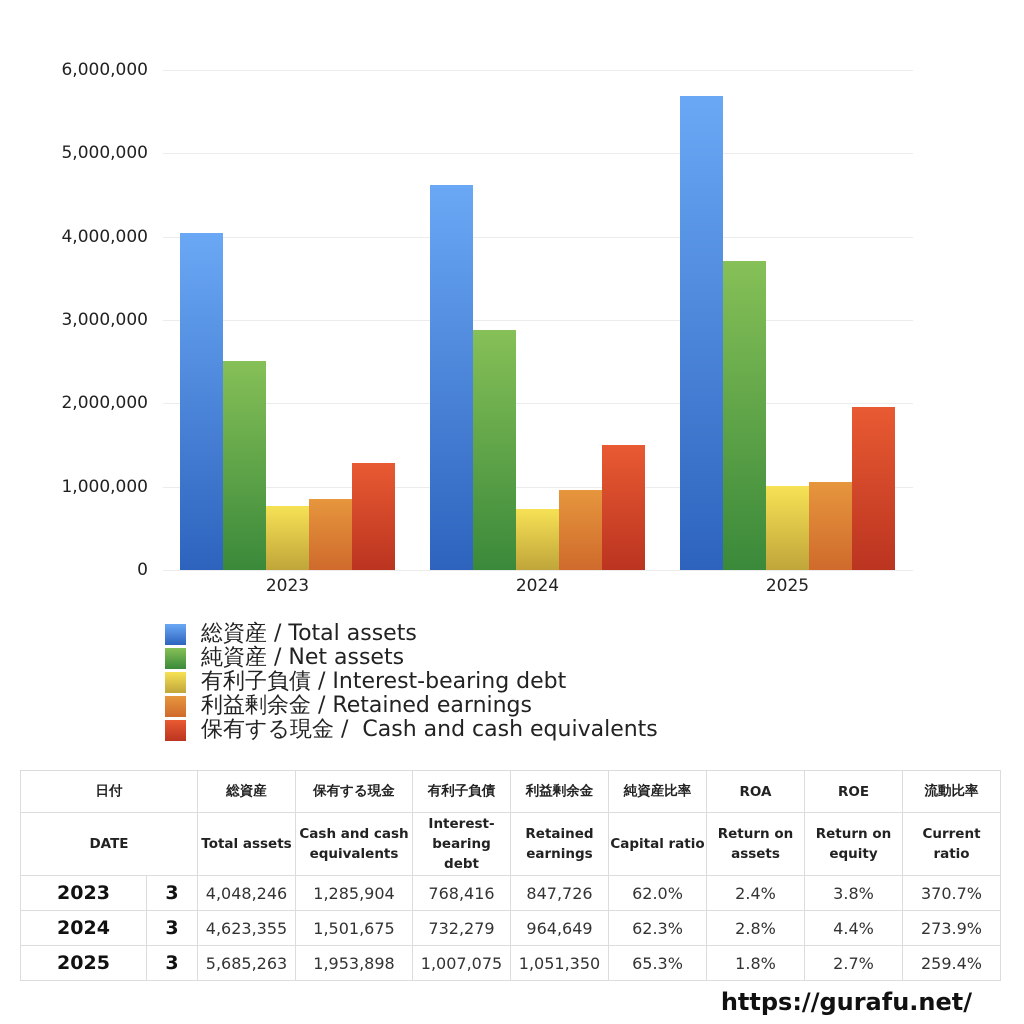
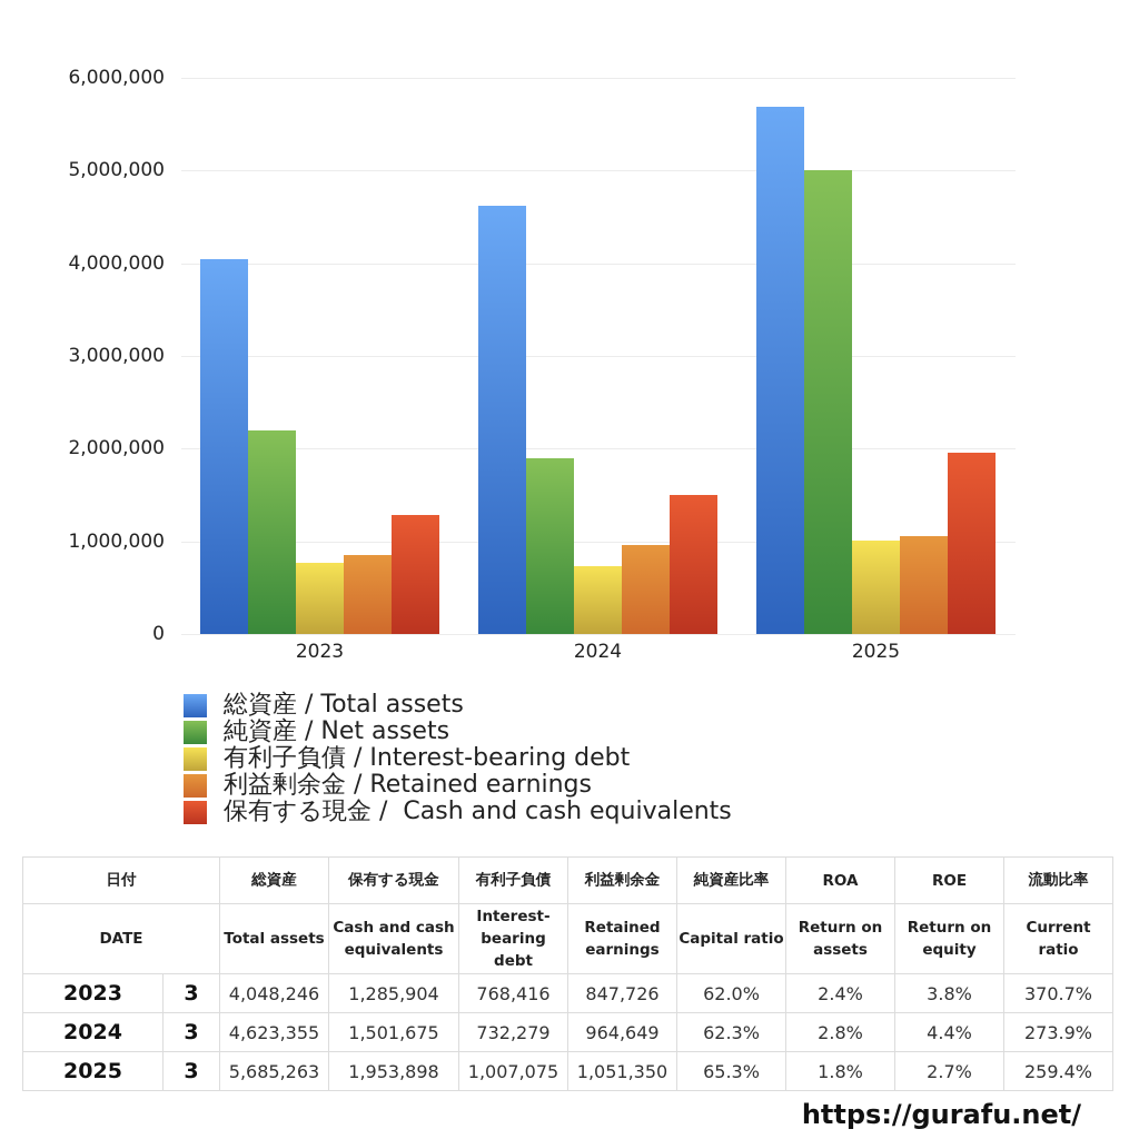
純資産 / Net assets/2023: 2500000 -> 2200000
純資産 / Net assets/2024: 2900000 -> 1900000
純資産 / Net assets/2025: 3700000 -> 5000000
